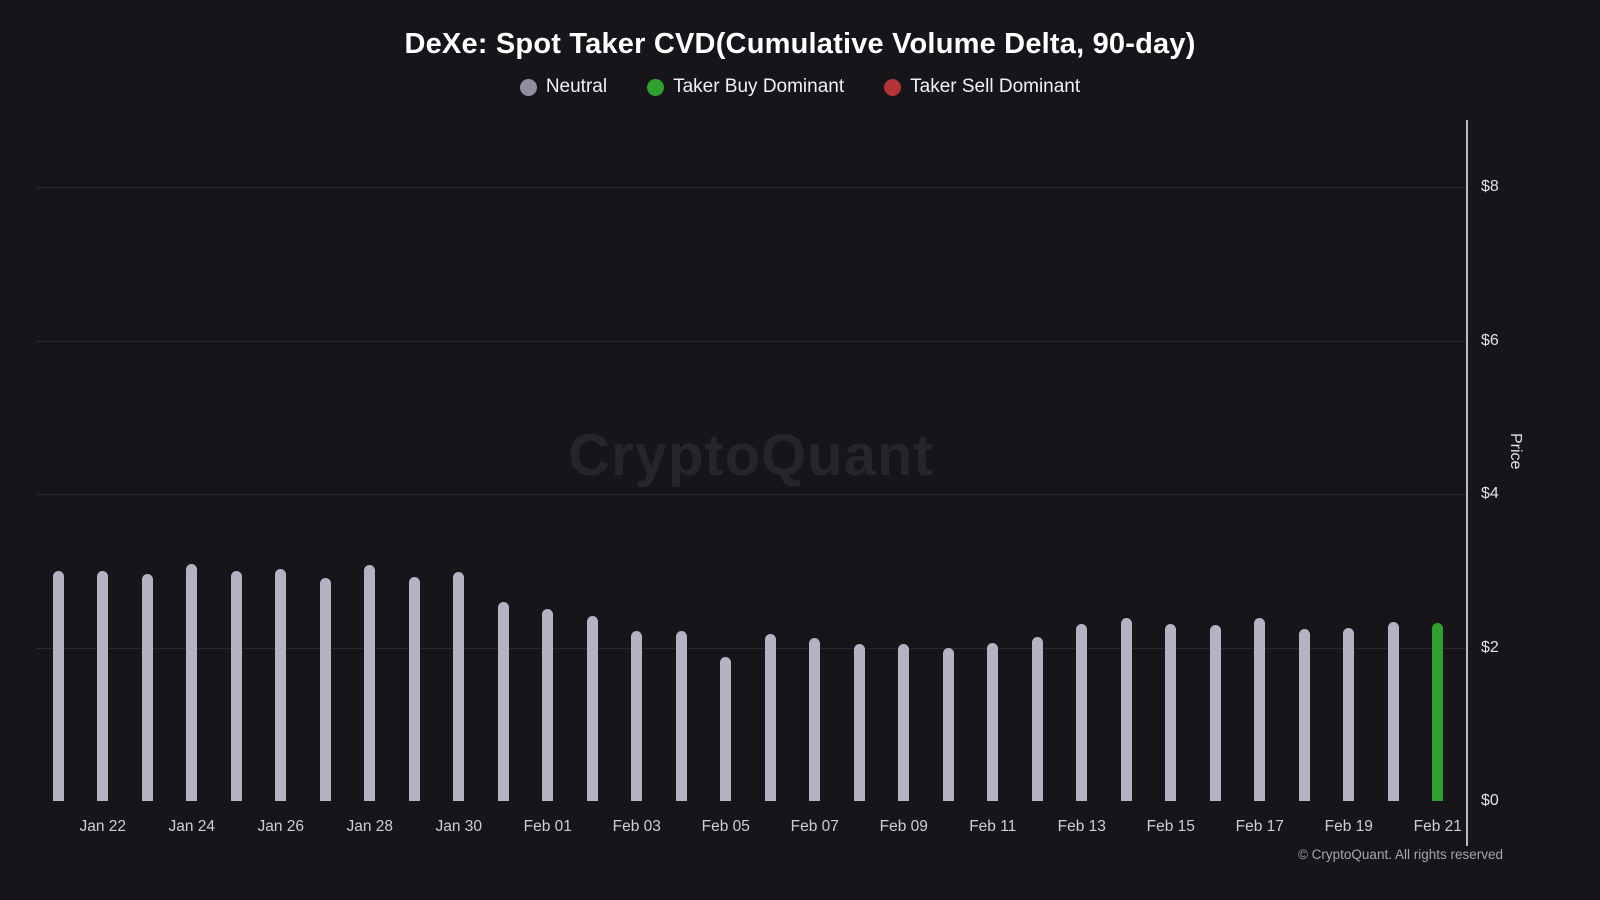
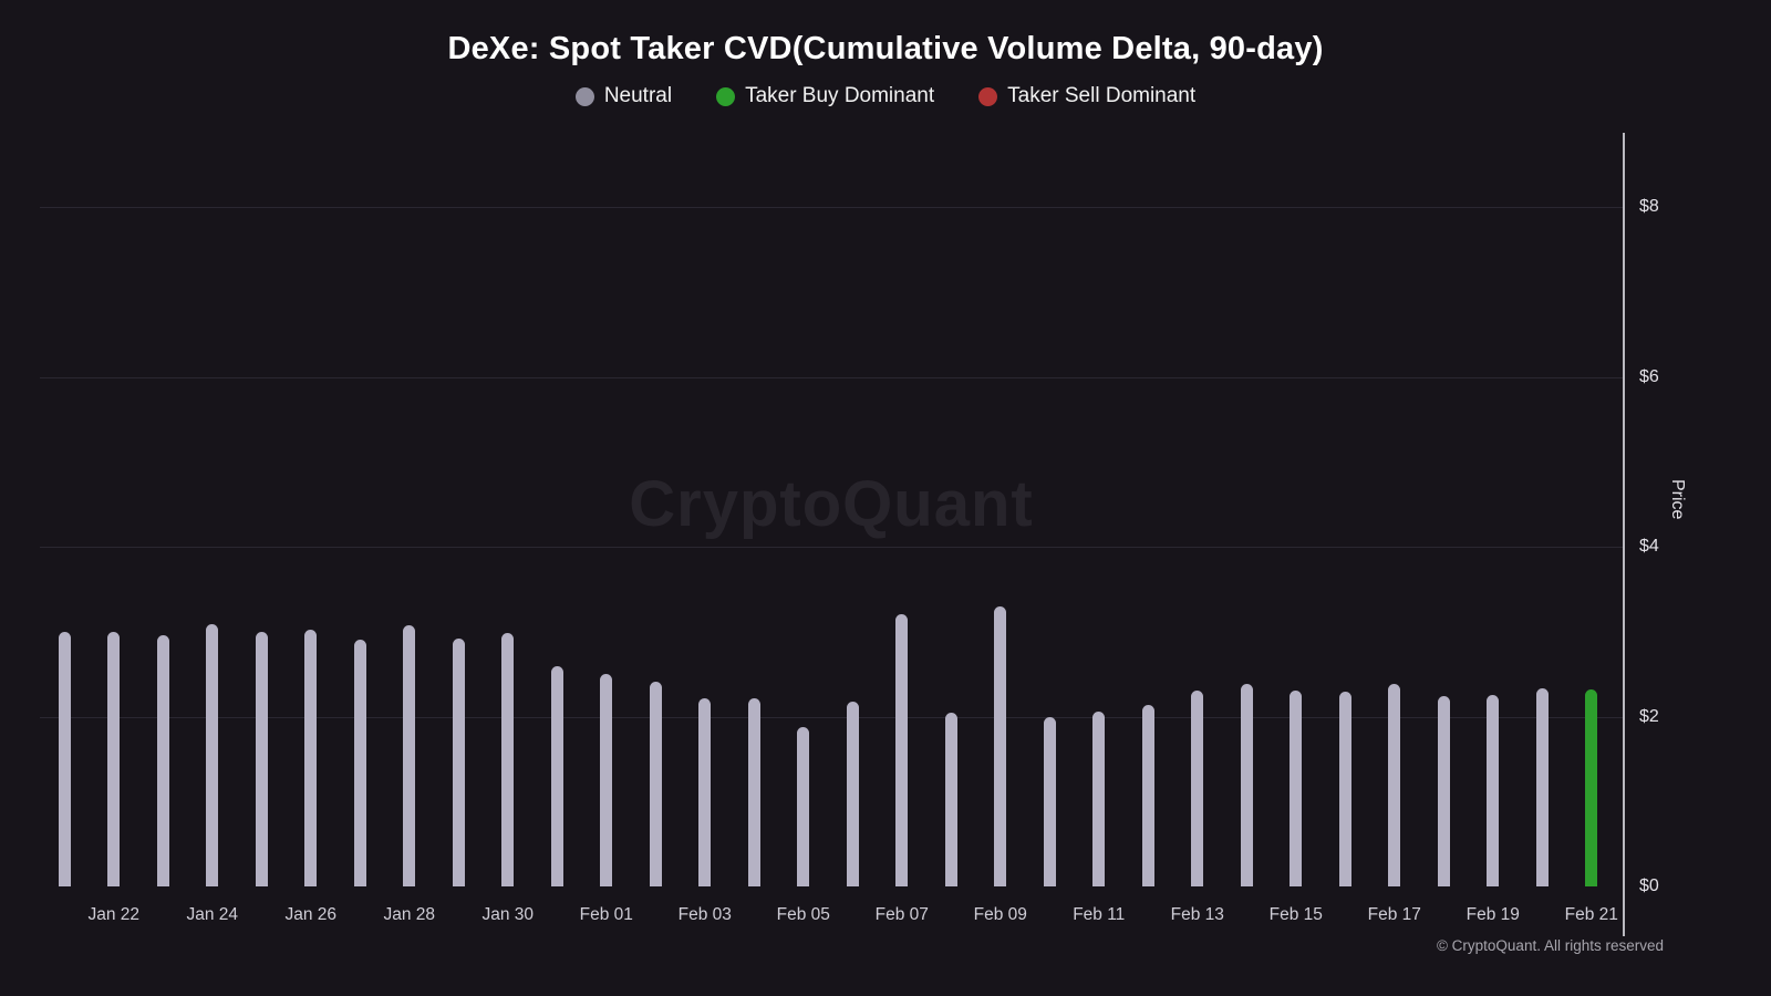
Feb 07: $2.1 -> $3.2
Feb 09: $2.0 -> $3.3
